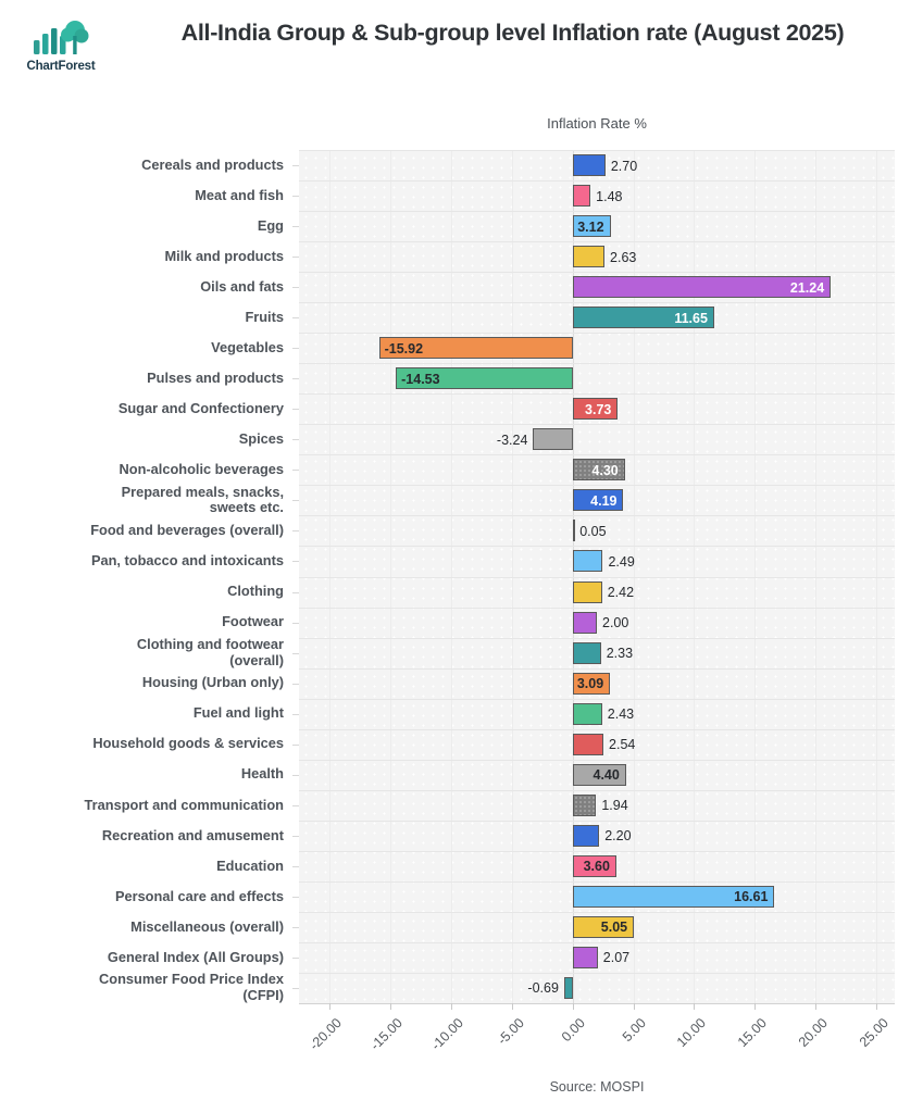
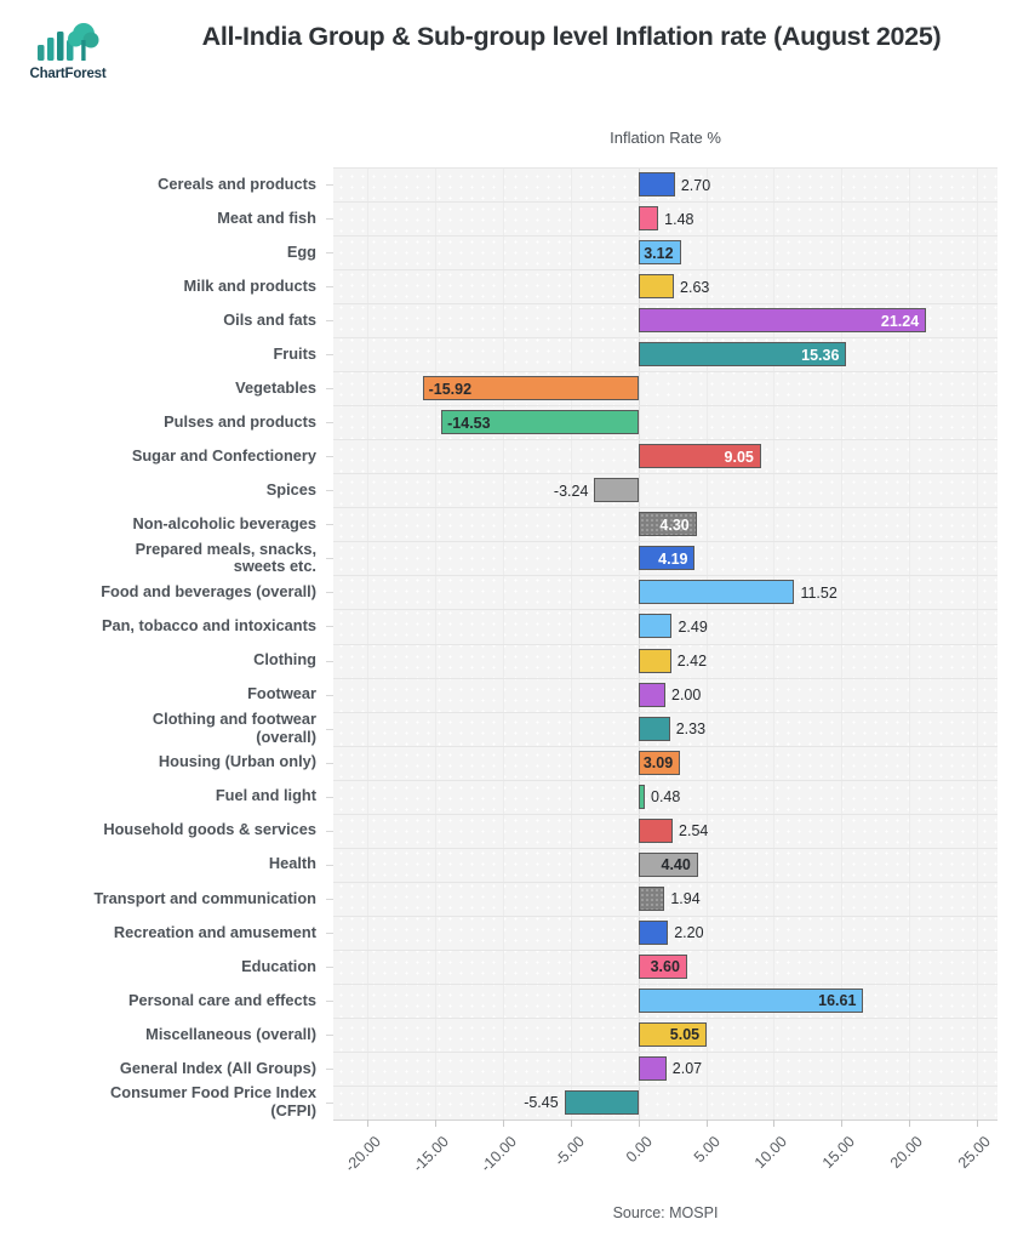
Fruits: 11.65 -> 15.36
Sugar and Confectionery: 3.73 -> 9.05
Food and beverages (overall): 0.05 -> 11.52
Fuel and light: 2.43 -> 0.48
Consumer Food Price Index (CFPI): -0.69 -> -5.45
